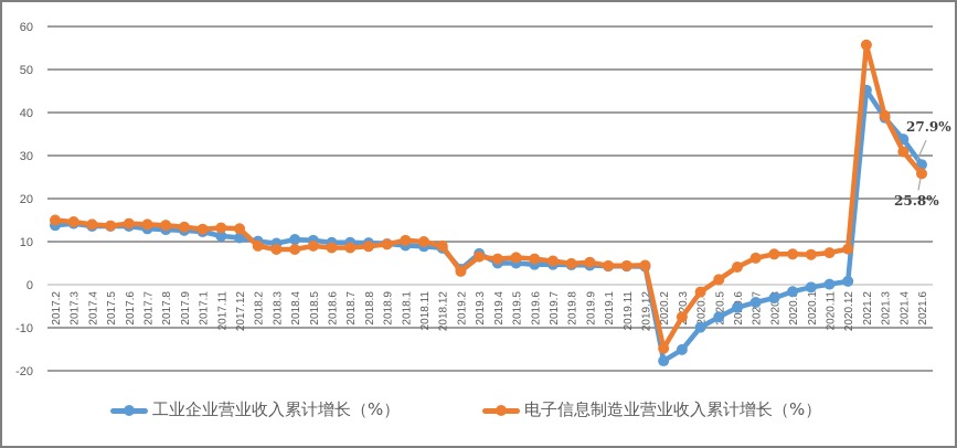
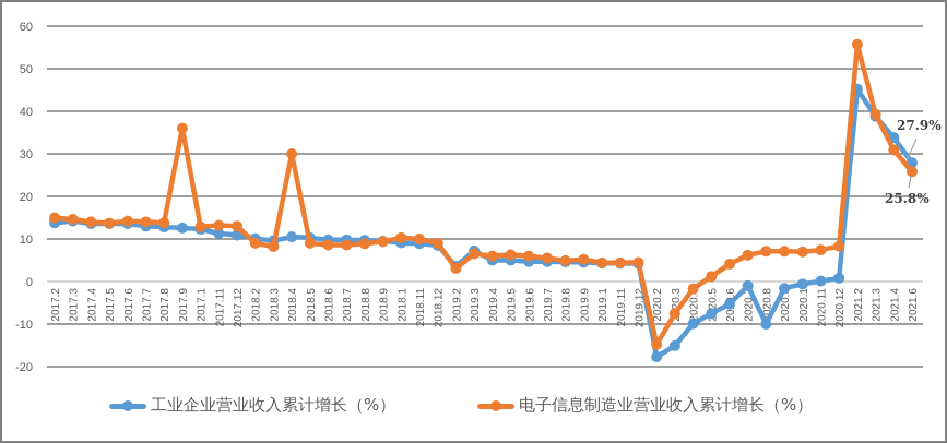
电子信息制造业营业收入累计增长（%）/2017.9: 13 -> 36
电子信息制造业营业收入累计增长（%）/2018.4: 8 -> 30
工业企业营业收入累计增长（%）/2020.7: -4 -> -1
工业企业营业收入累计增长（%）/2020.8: -3 -> -10
